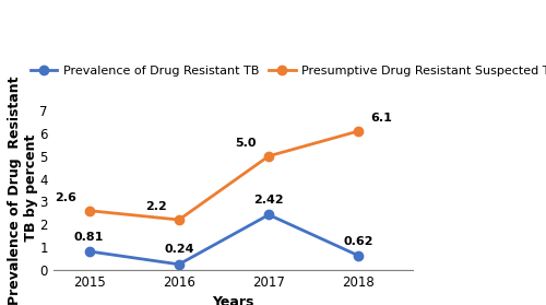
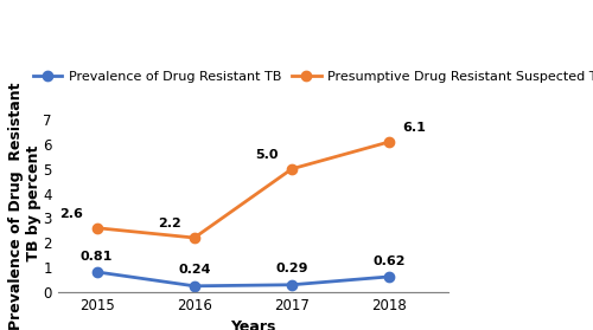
Prevalence of Drug Resistant TB/2017: 2.42 -> 0.29
